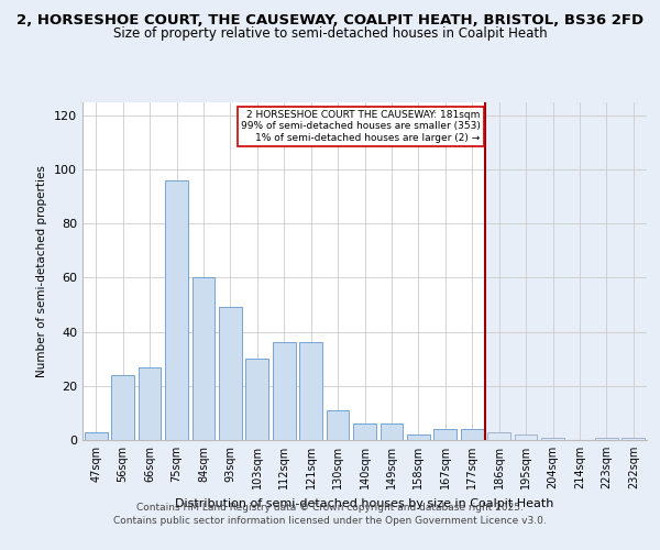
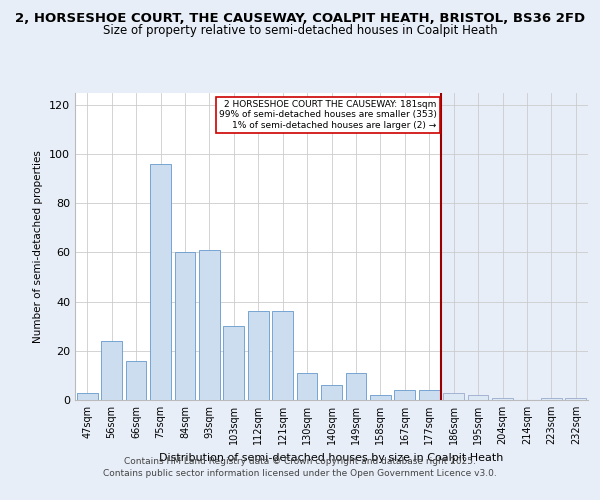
66sqm: 27 -> 16
93sqm: 49 -> 61
149sqm: 6 -> 11
